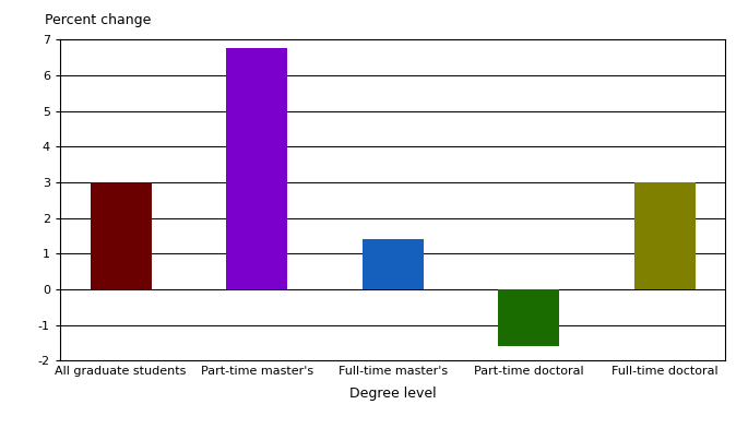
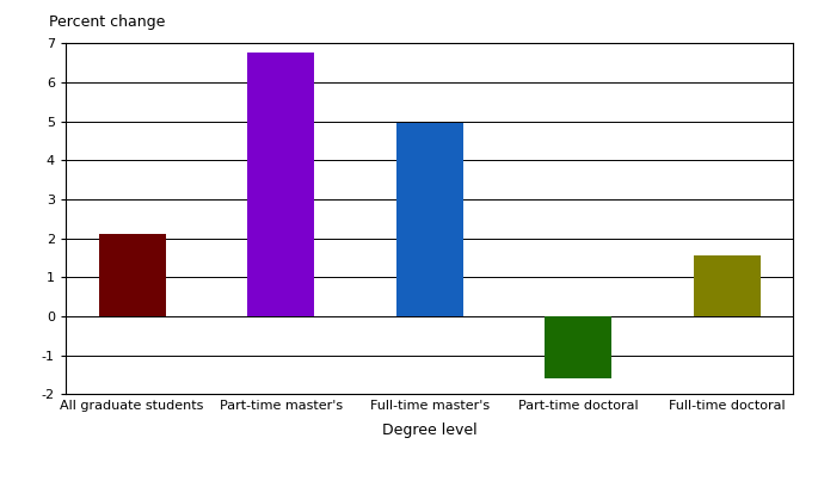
All graduate students: 3.00 -> 2.10
Full-time master's: 1.40 -> 4.95
Full-time doctoral: 3.00 -> 1.55
